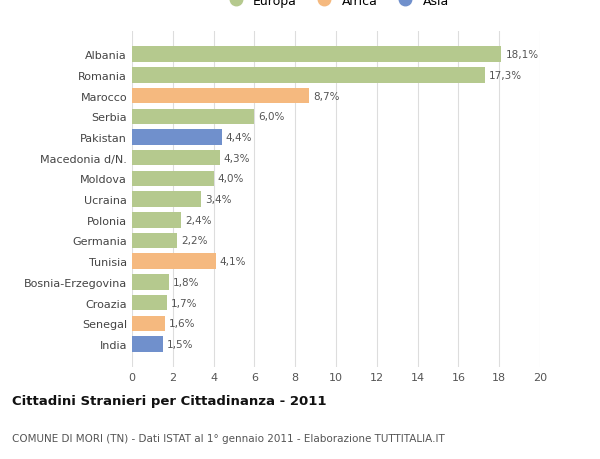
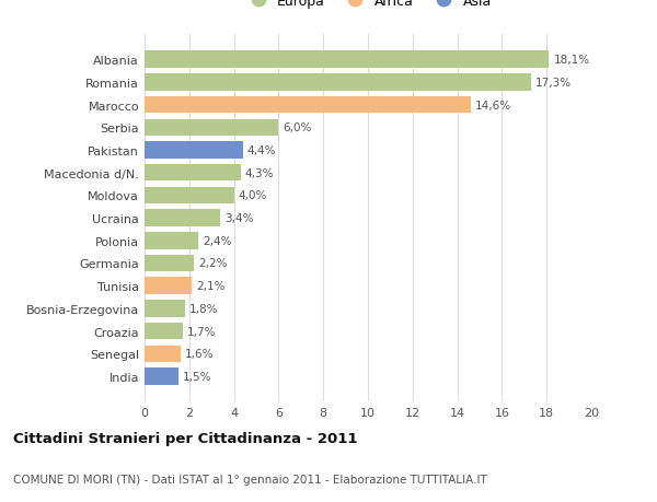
Marocco: 8,7% -> 14,6%
Tunisia: 4,1% -> 2,1%
